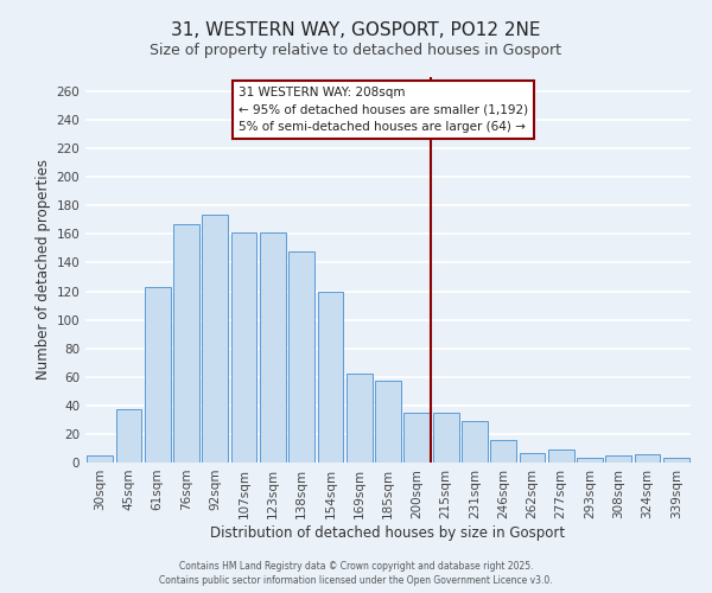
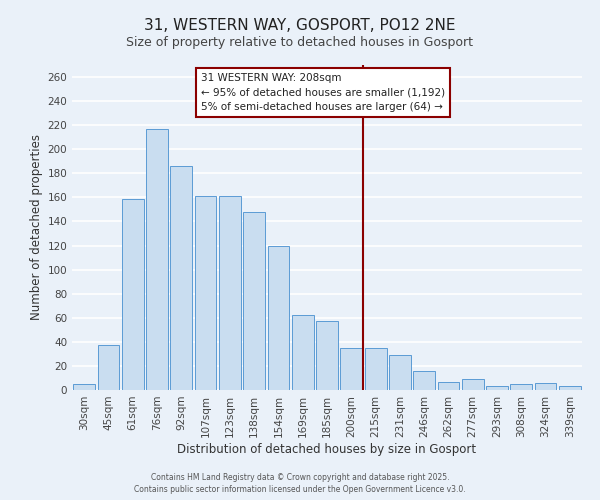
61sqm: 123 -> 159
76sqm: 167 -> 217
92sqm: 174 -> 186
